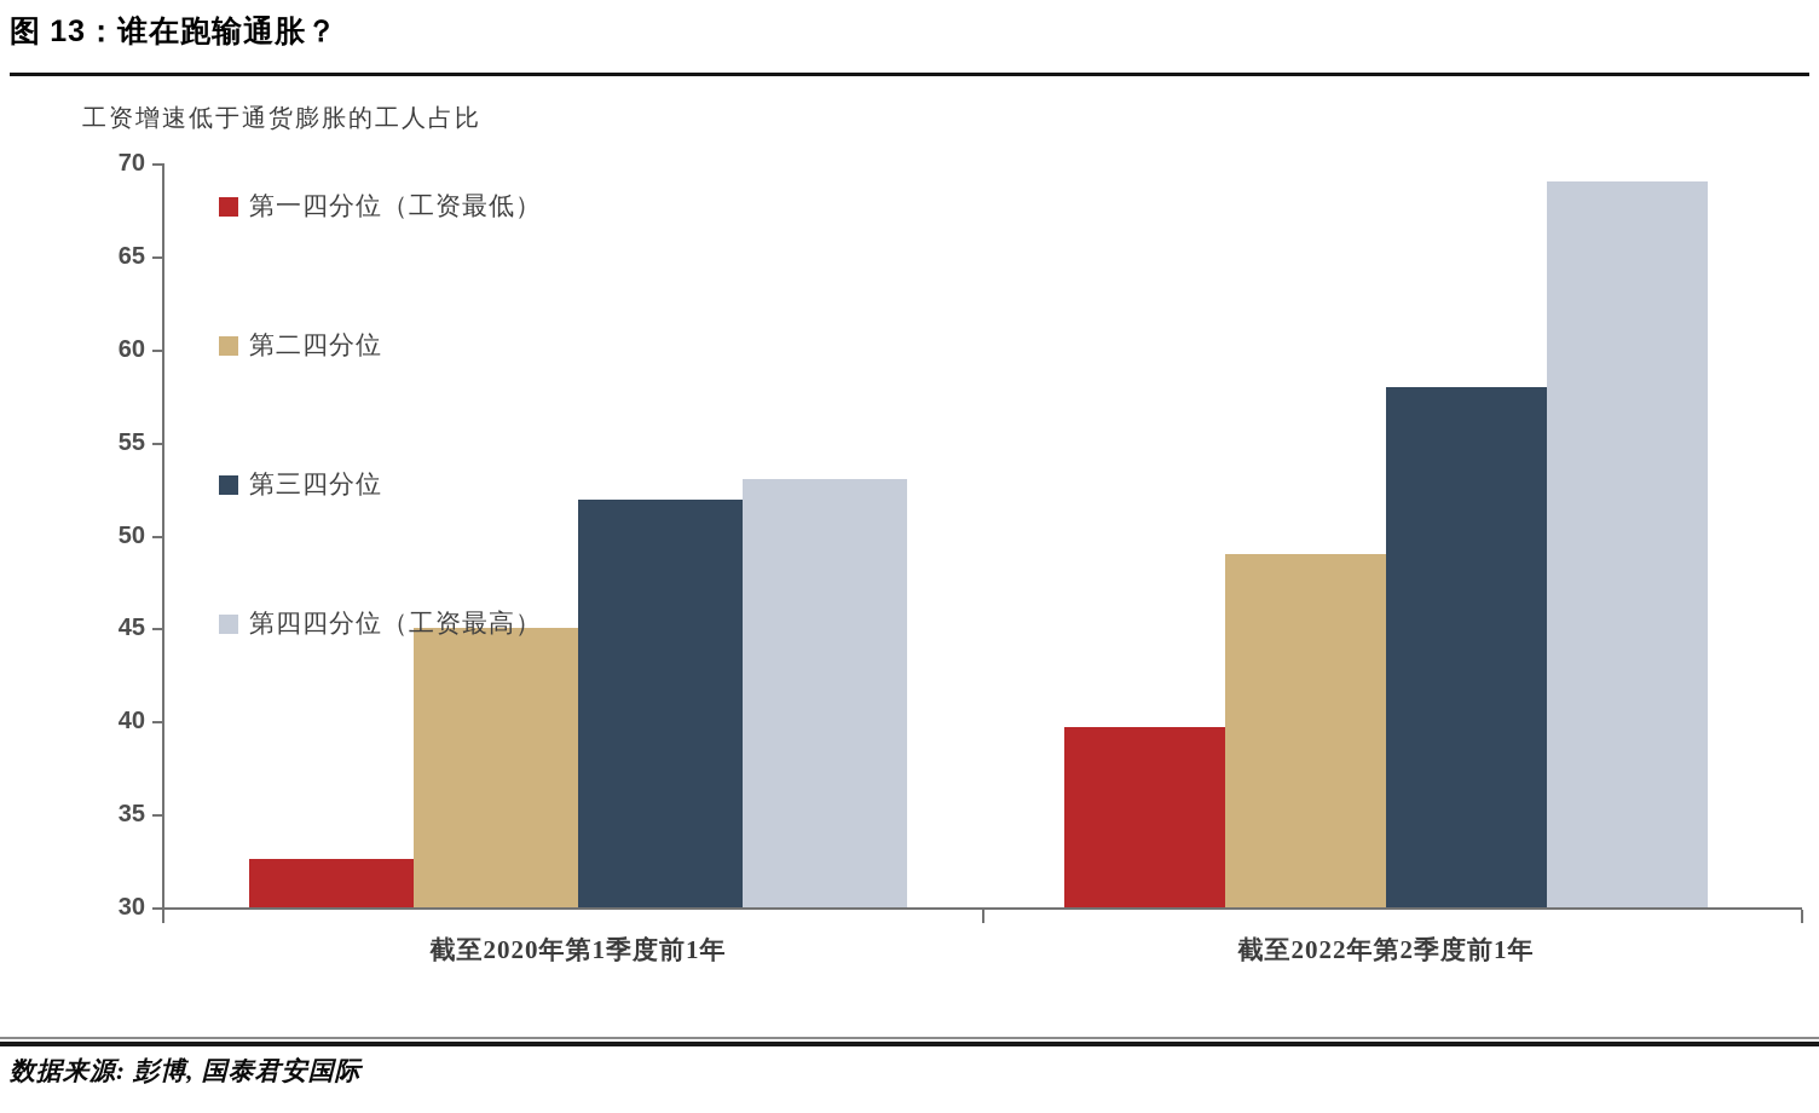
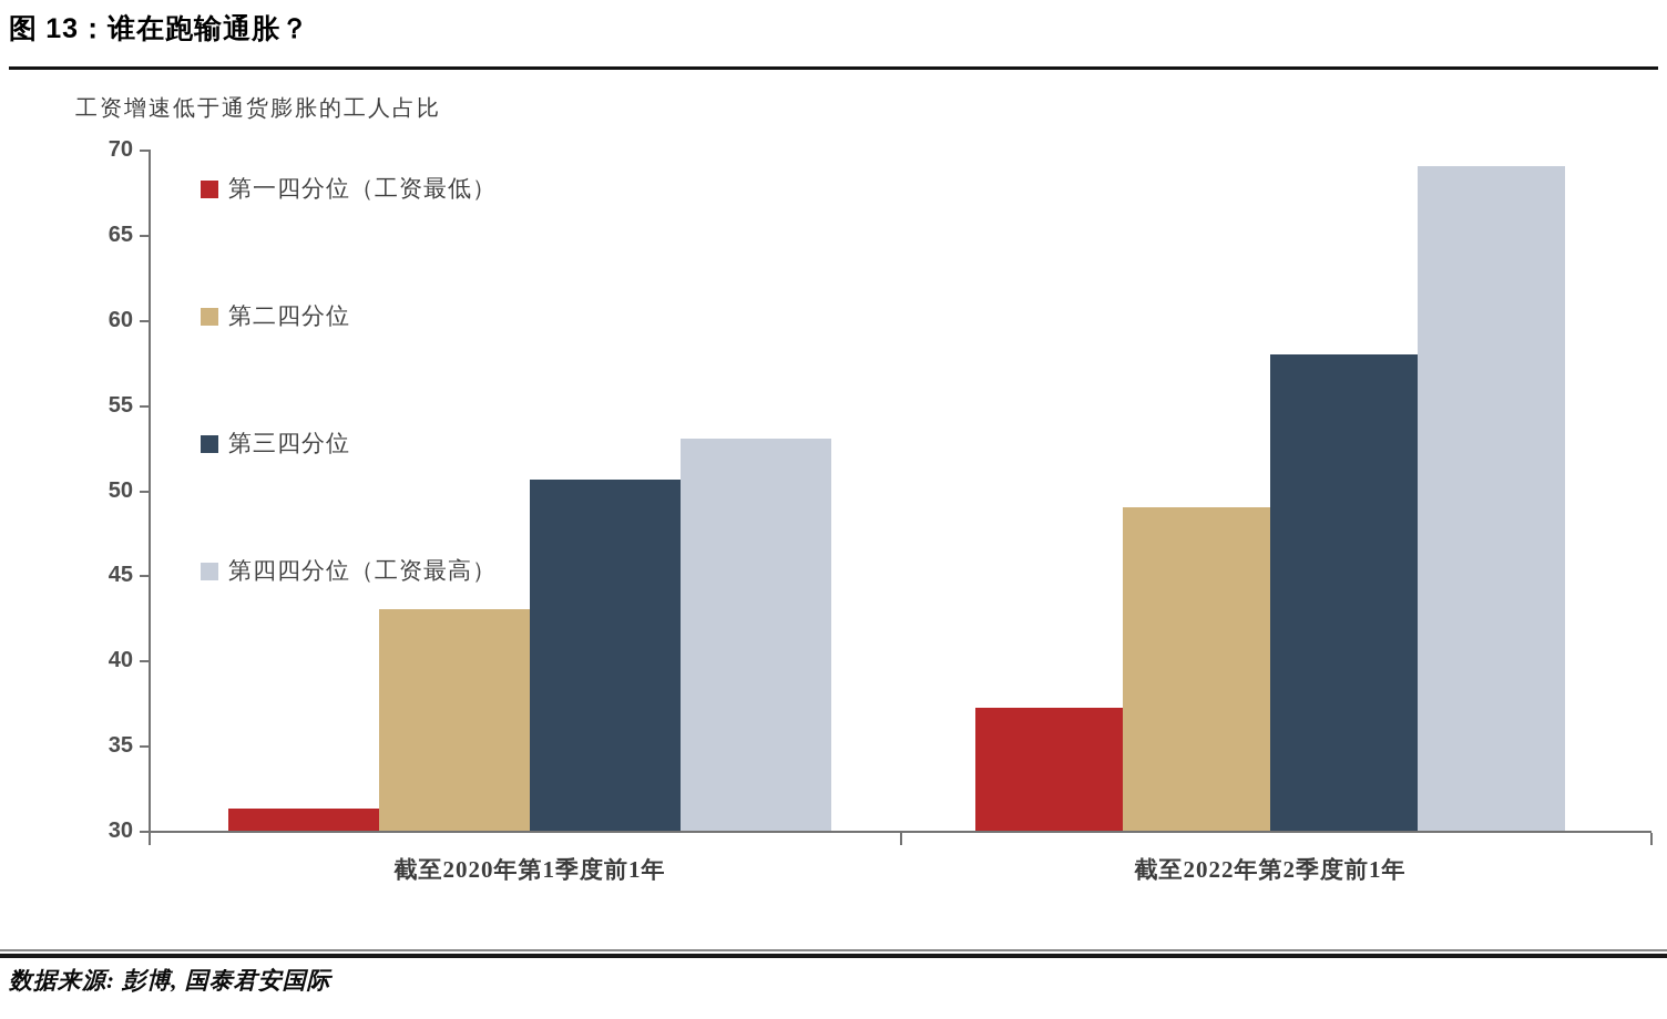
第一四分位（工资最低）/截至2020年第1季度前1年: 32.6 -> 31.3
第二四分位/截至2020年第1季度前1年: 45 -> 43
第三四分位/截至2020年第1季度前1年: 51.9 -> 50.6
第一四分位（工资最低）/截至2022年第2季度前1年: 39.7 -> 37.2
